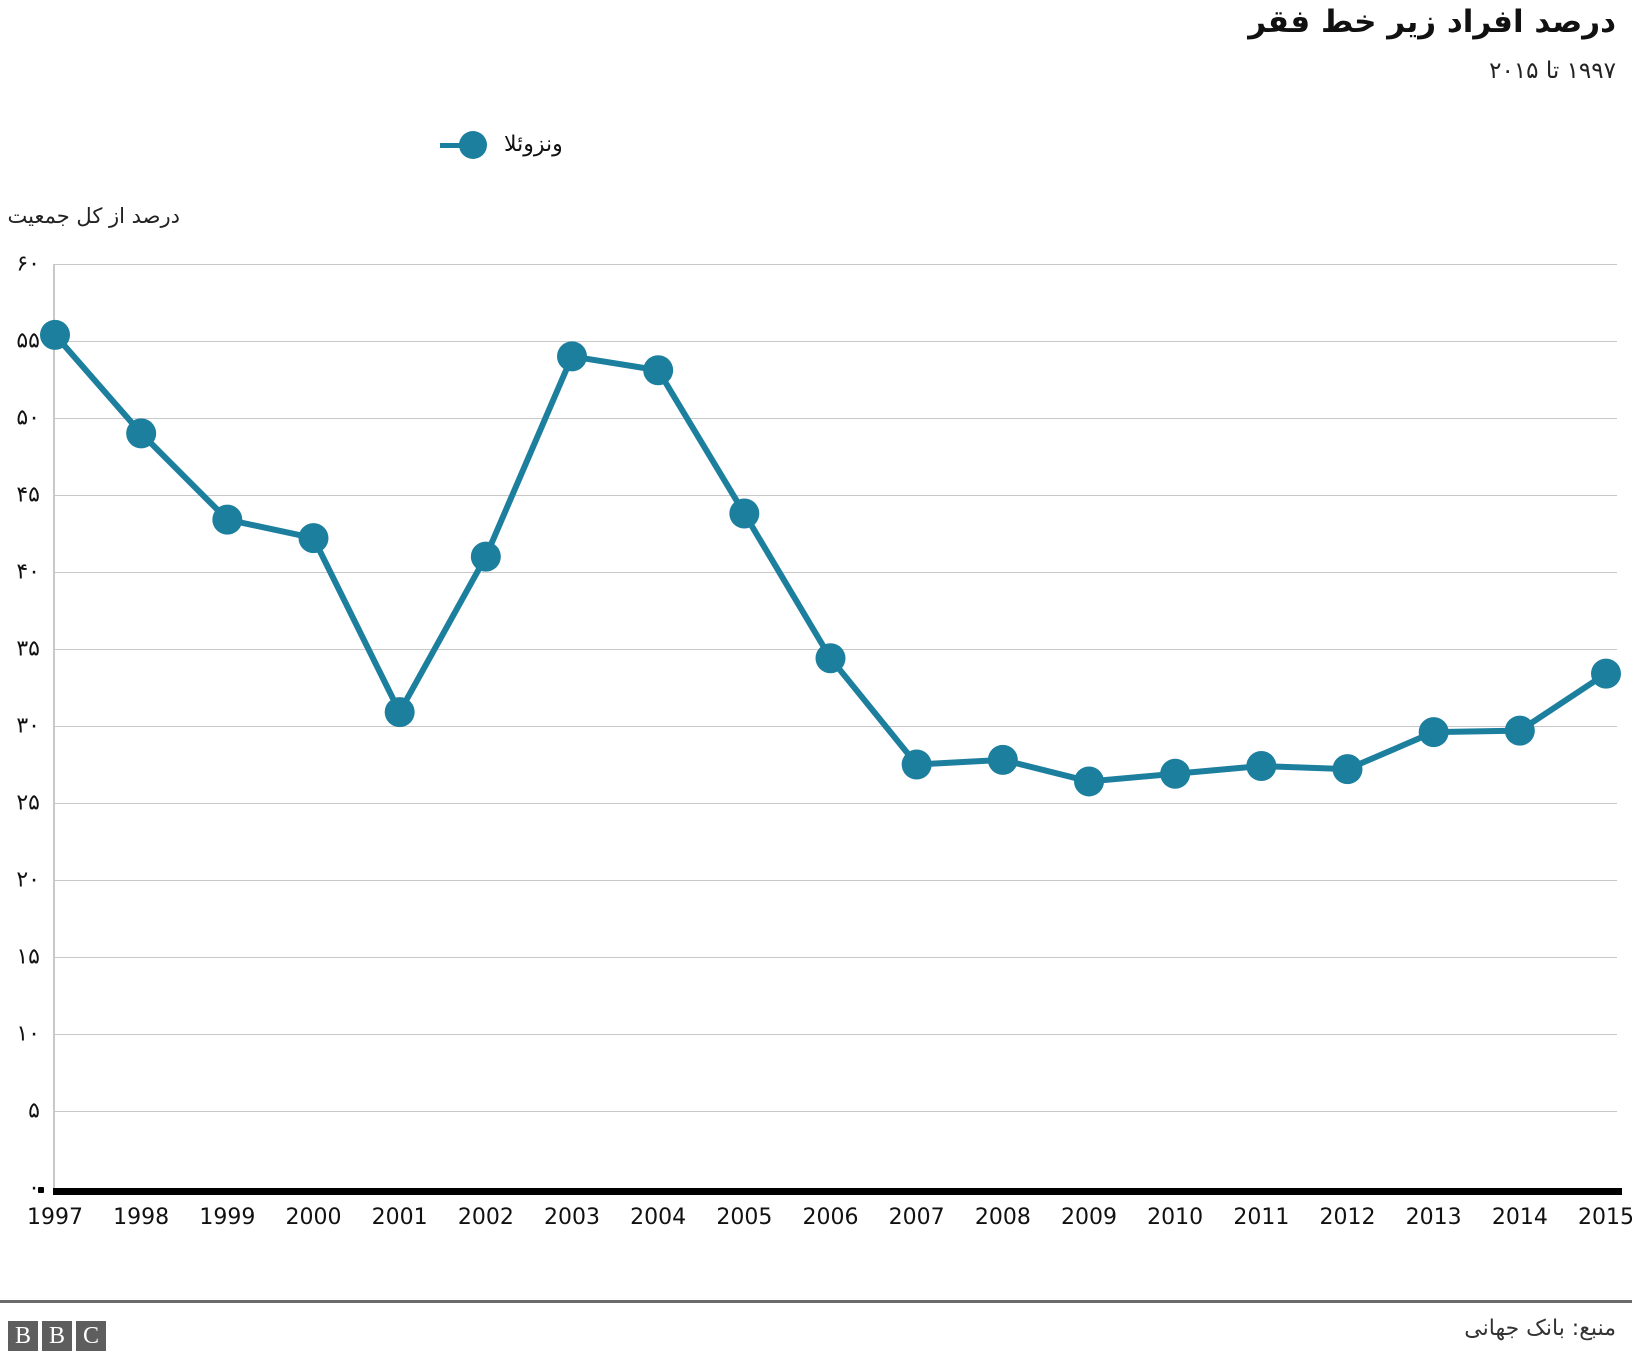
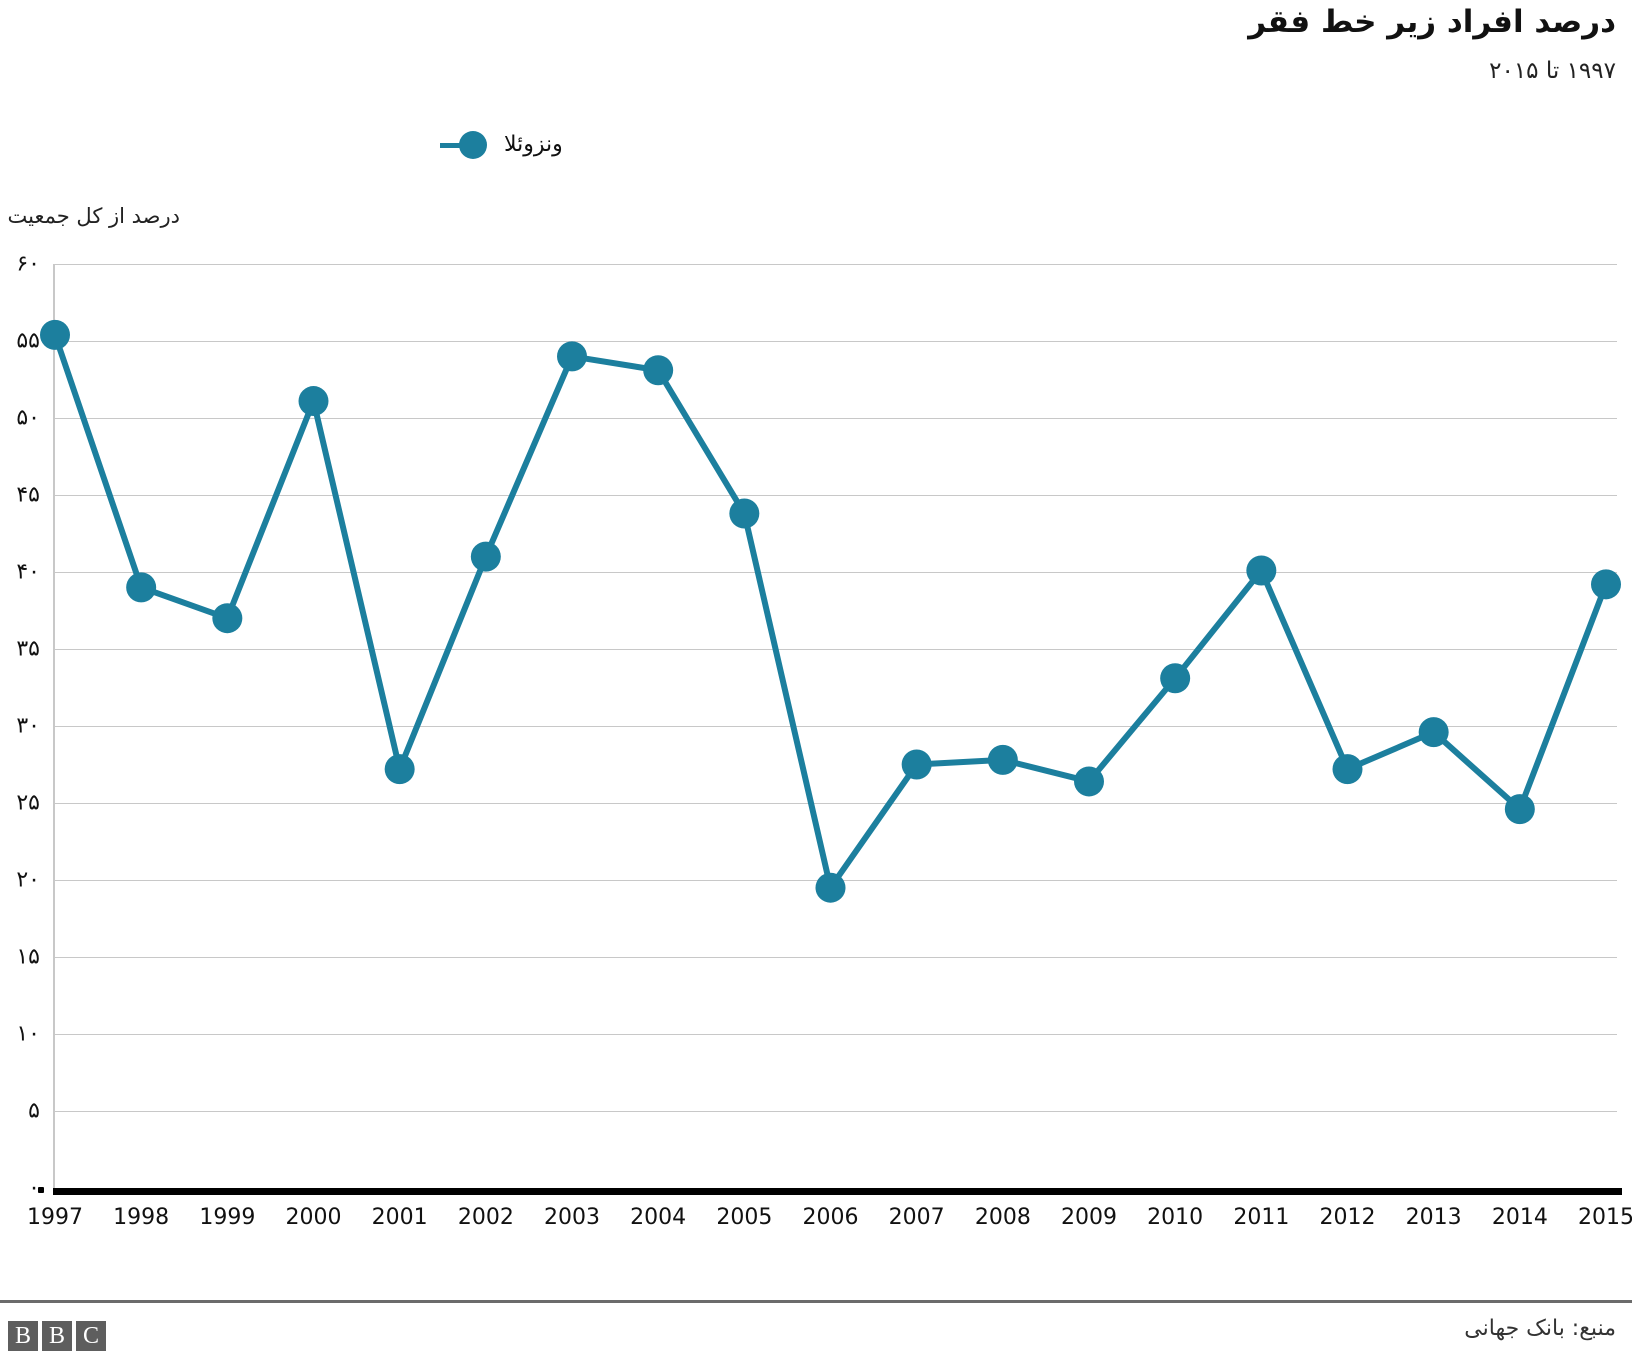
1998: 49.0 -> 39.0
1999: 43.4 -> 37.0
2000: 42.2 -> 51.1
2001: 30.9 -> 27.2
2006: 34.4 -> 19.5
2010: 26.9 -> 33.1
2011: 27.4 -> 40.1
2014: 29.7 -> 24.6
2015: 33.4 -> 39.2
